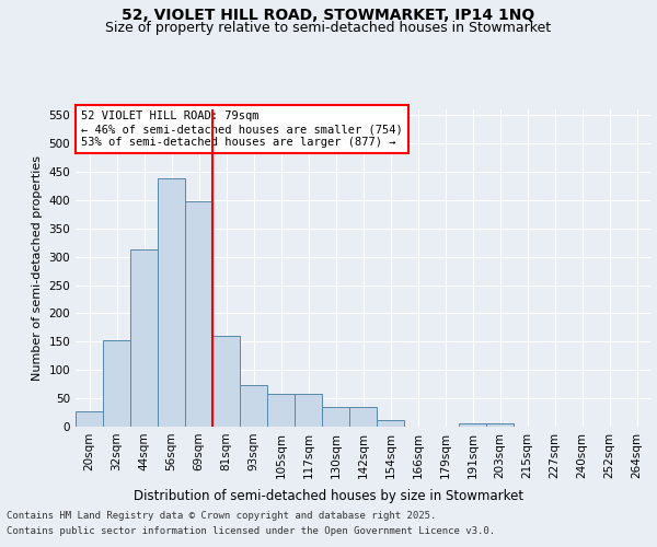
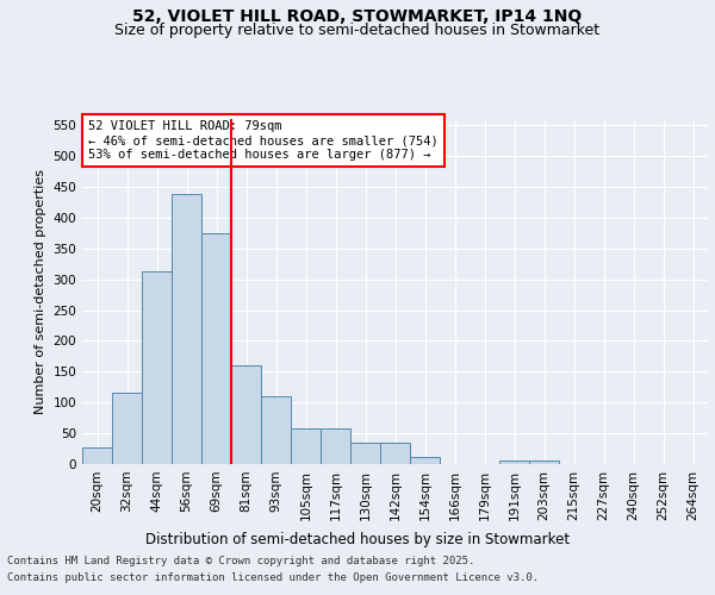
32sqm: 152 -> 115
69sqm: 398 -> 375
93sqm: 74 -> 110
